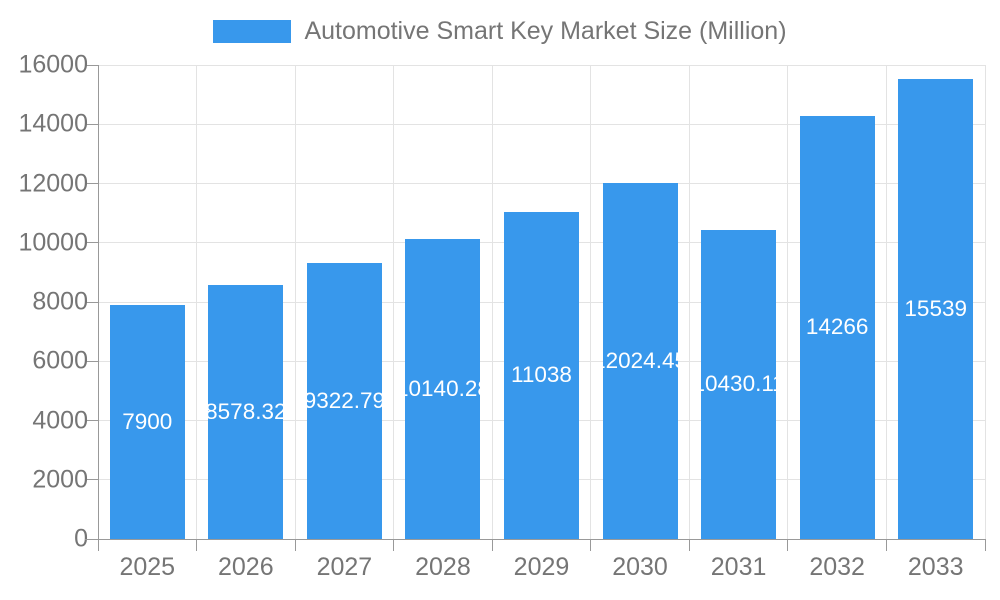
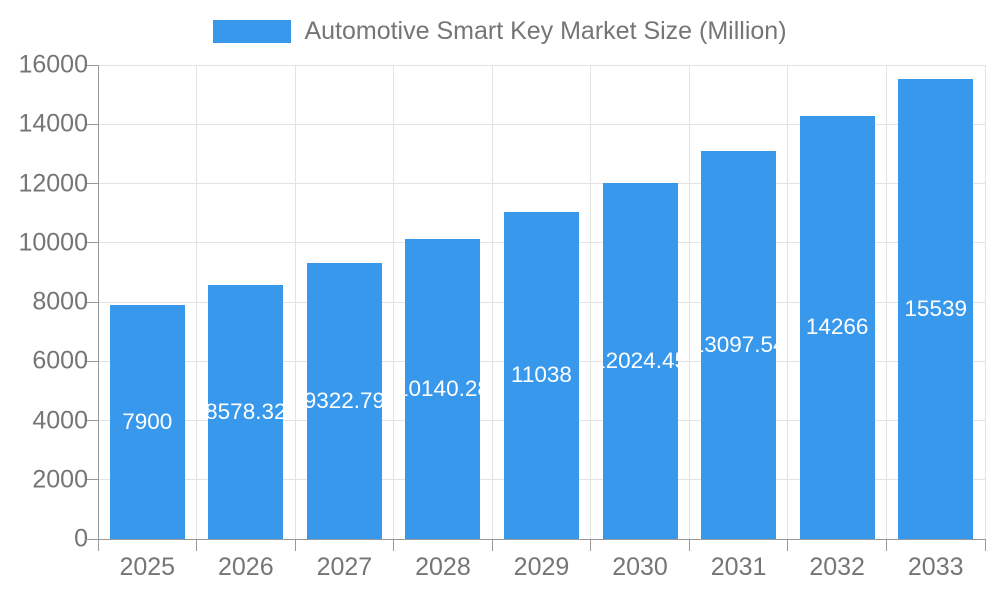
2031: 10430.11 -> 13097.54
